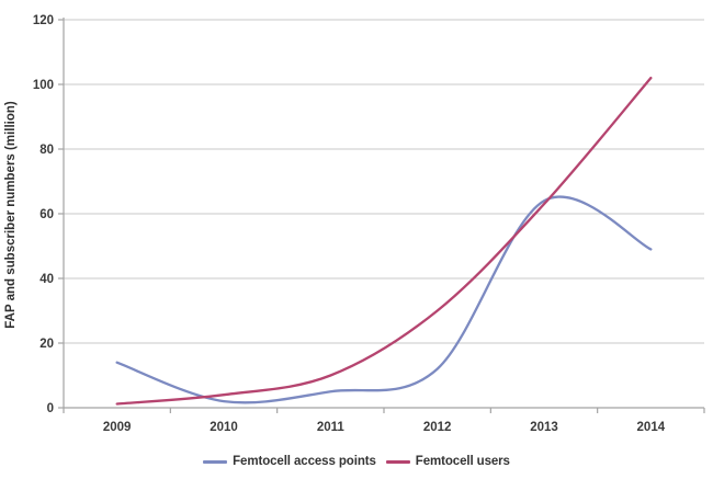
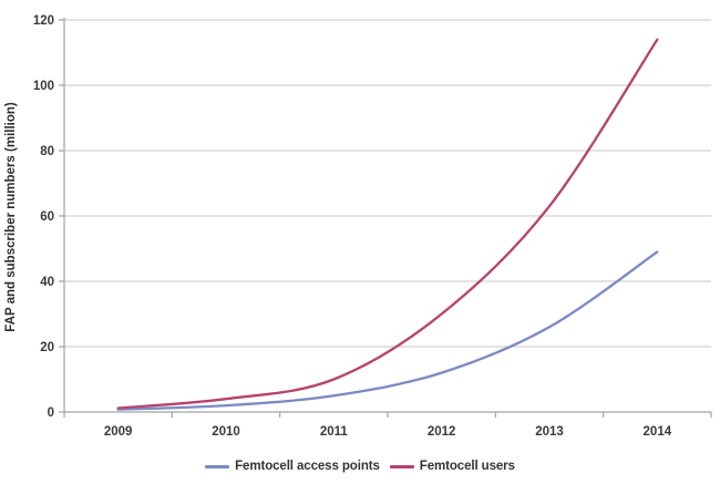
Femtocell access points/2009: 14 -> 1
Femtocell access points/2013: 64 -> 26
Femtocell users/2014: 102 -> 114
